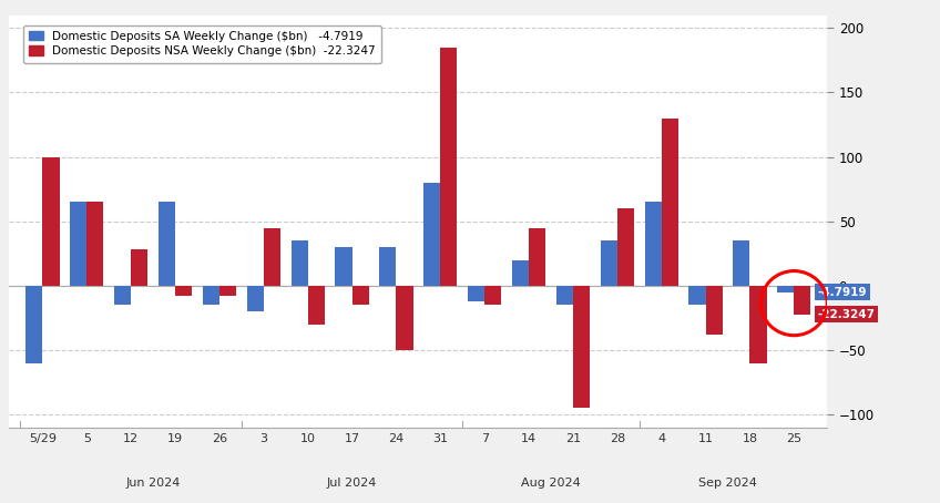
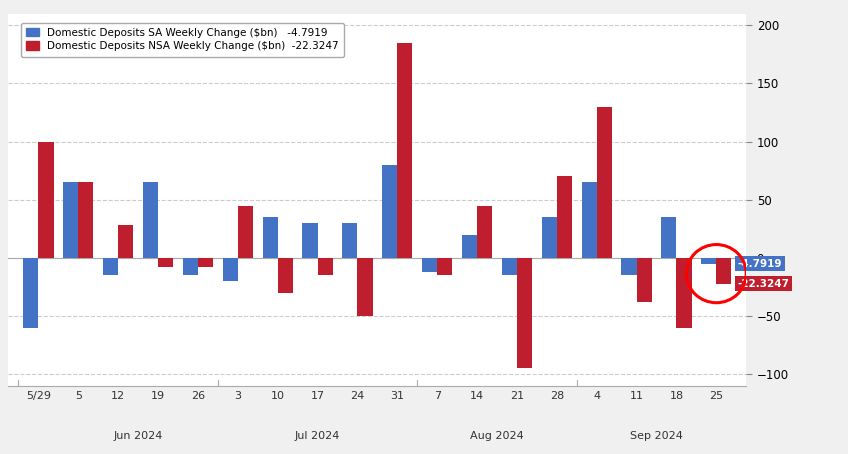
Domestic Deposits NSA Weekly Change ($bn) -22.3247/28: 60 -> 70
